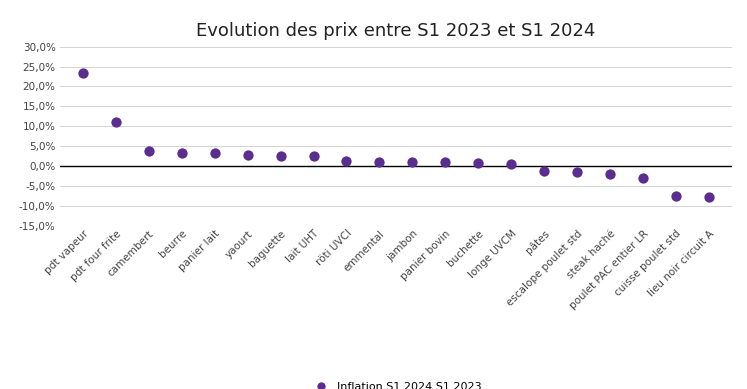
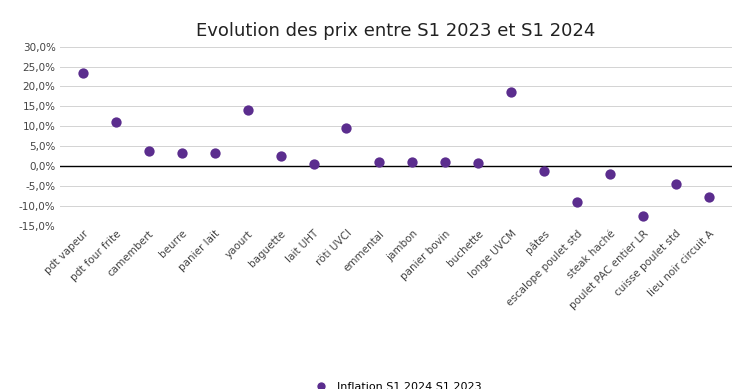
yaourt: 2,8% -> 14,0%
lait UHT: 2,4% -> 0,5%
röti UVCI: 1,3% -> 9,5%
longe UVCM: 0,5% -> 18,5%
escalope poulet std: -1,5% -> -9,0%
poulet PAC entier LR: -3,0% -> -12,5%
cuisse poulet std: -7,5% -> -4,5%
